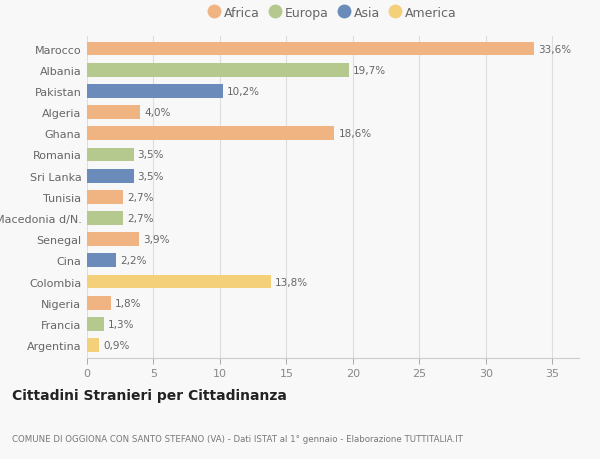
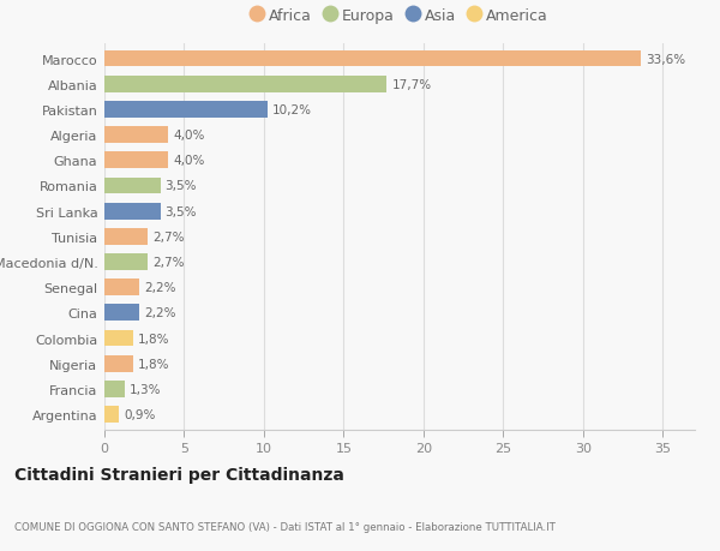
Albania: 19,7% -> 17,7%
Ghana: 18,6% -> 4,0%
Senegal: 3,9% -> 2,2%
Colombia: 13,8% -> 1,8%
